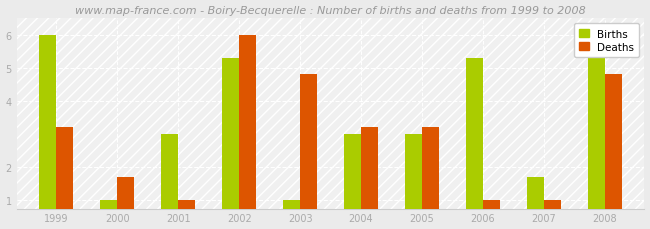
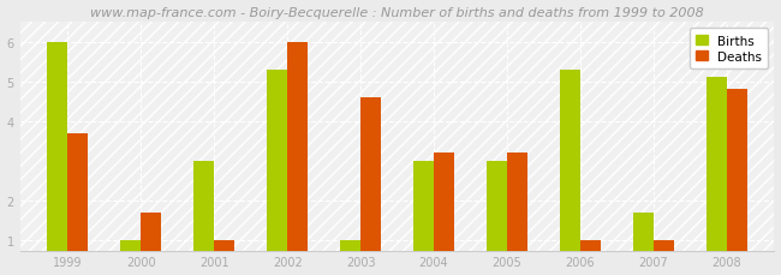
Deaths/1999: 3.2 -> 3.7
Deaths/2003: 4.8 -> 4.6
Births/2008: 5.3 -> 5.1
